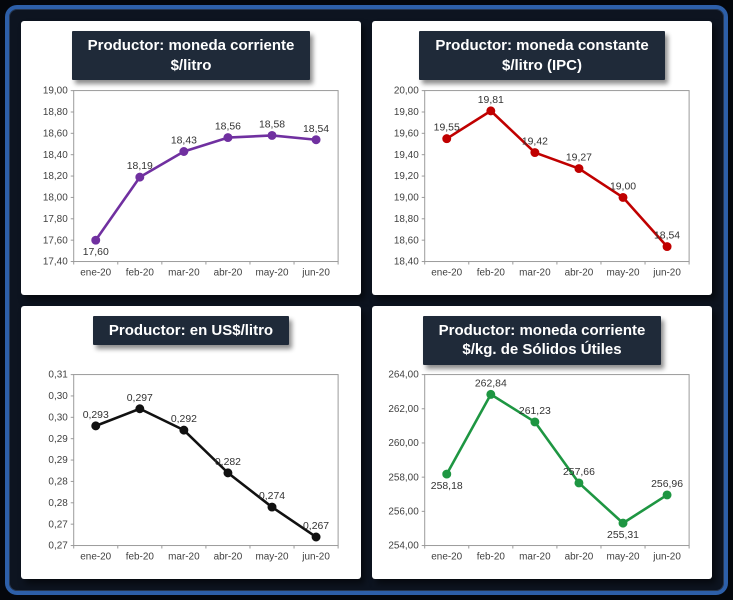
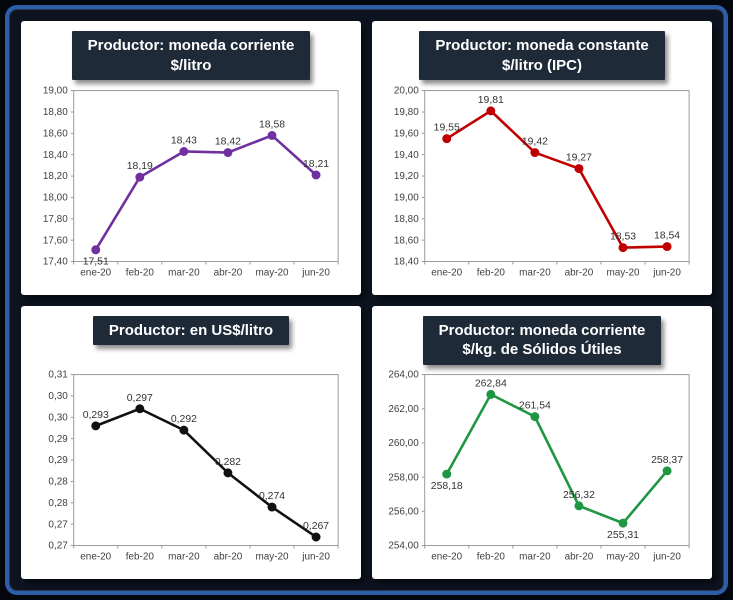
Productor: moneda corriente $/litro/ene-20: 17,60 -> 17,51
Productor: moneda corriente $/litro/abr-20: 18,56 -> 18,42
Productor: moneda corriente $/litro/jun-20: 18,54 -> 18,21
Productor: moneda constante $/litro (IPC)/may-20: 19,00 -> 18,53
Productor: moneda corriente $/kg. de Sólidos Útiles/mar-20: 261,23 -> 261,54
Productor: moneda corriente $/kg. de Sólidos Útiles/abr-20: 257,66 -> 256,32
Productor: moneda corriente $/kg. de Sólidos Útiles/jun-20: 256,96 -> 258,37
